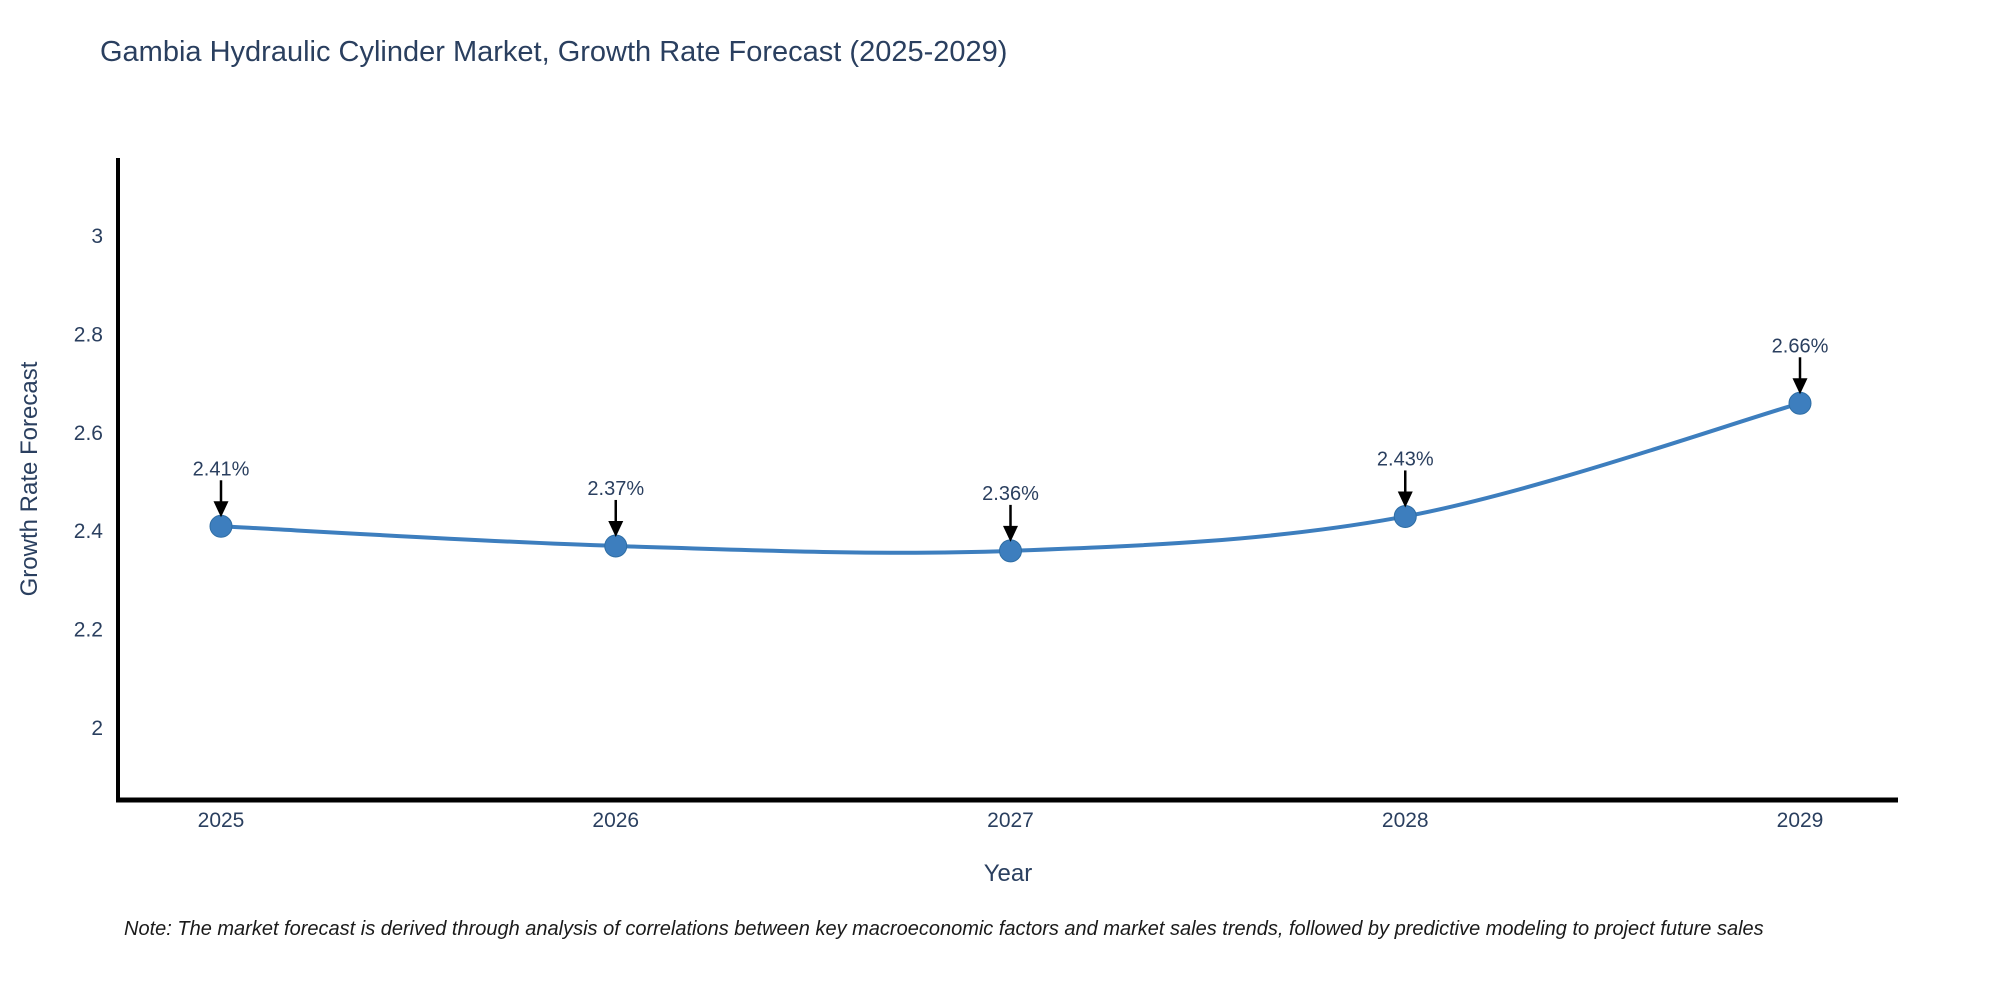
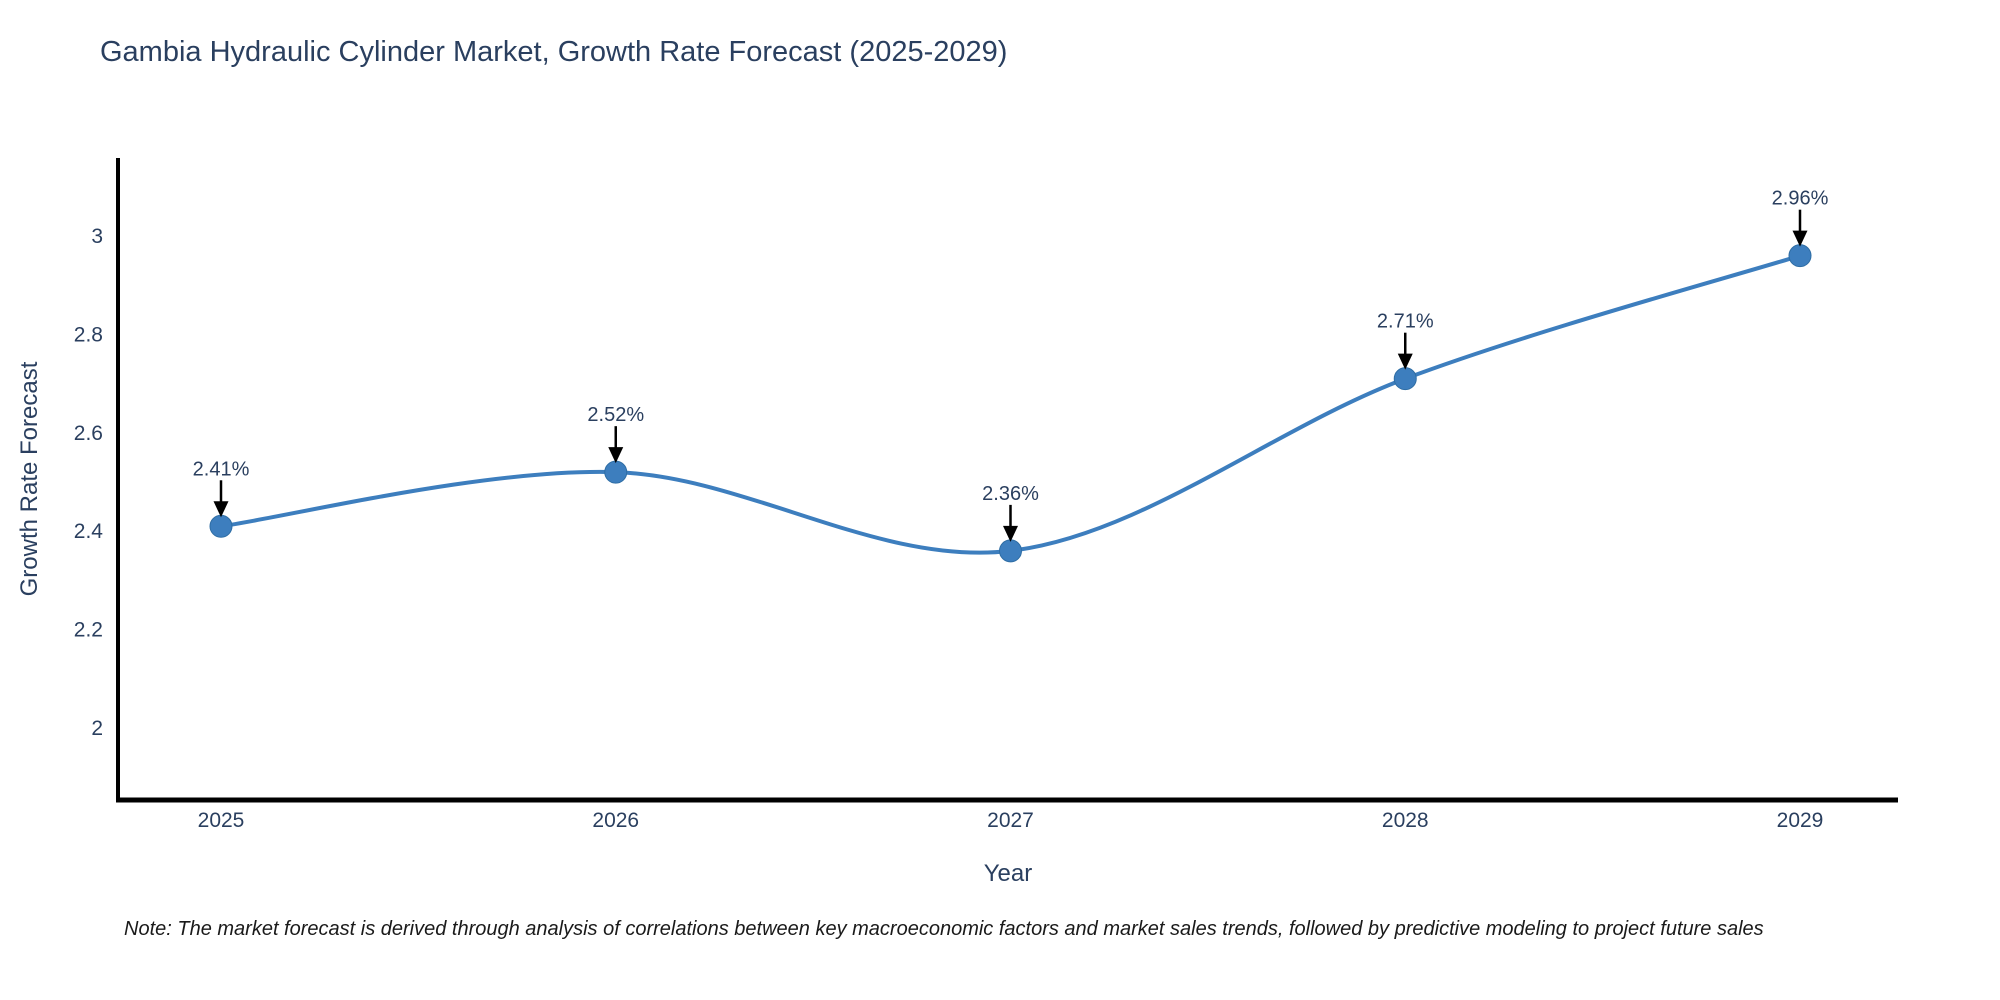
2026: 2.37% -> 2.52%
2028: 2.43% -> 2.71%
2029: 2.66% -> 2.96%
